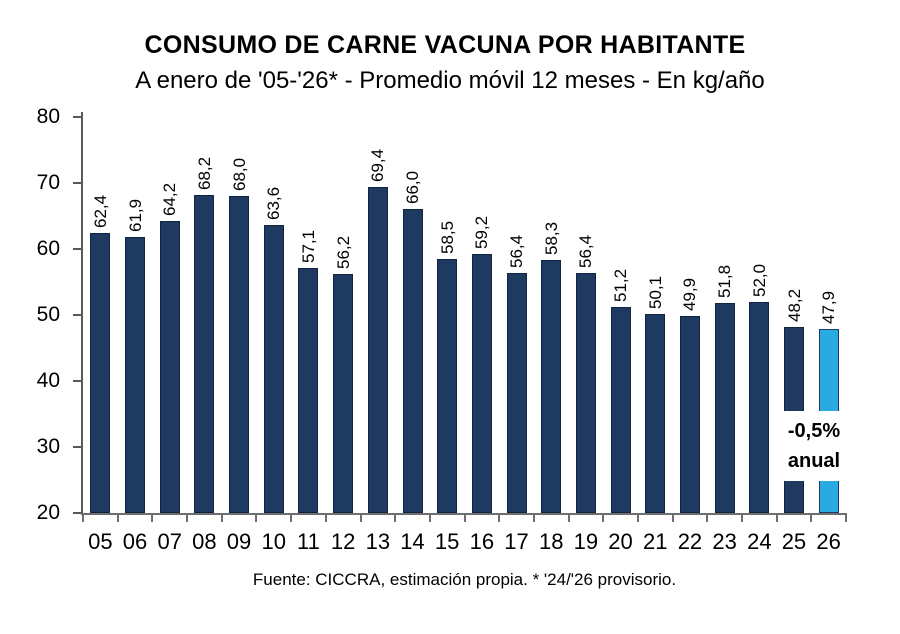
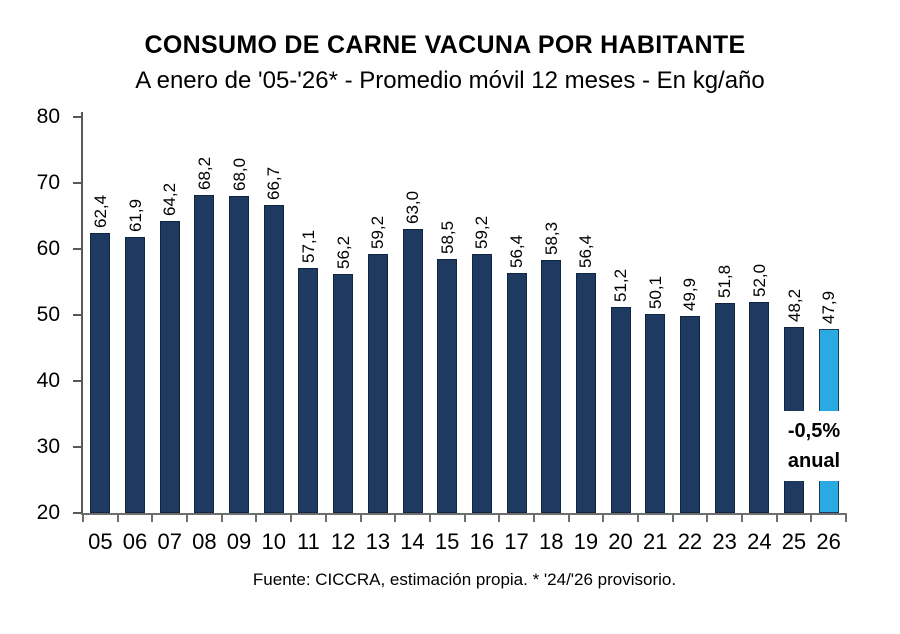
10: 63,6 -> 66,7
13: 69,4 -> 59,2
14: 66,0 -> 63,0
